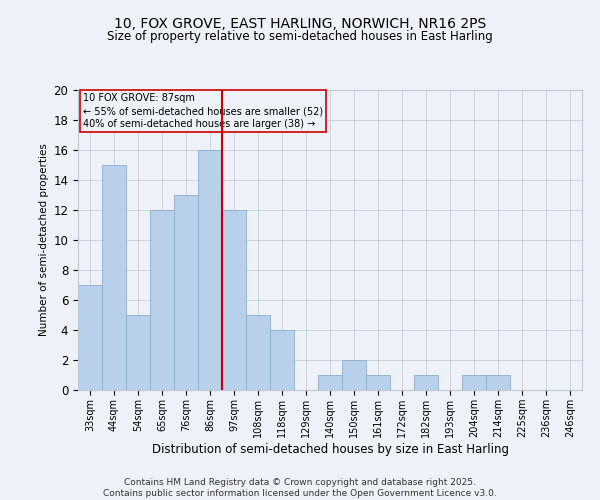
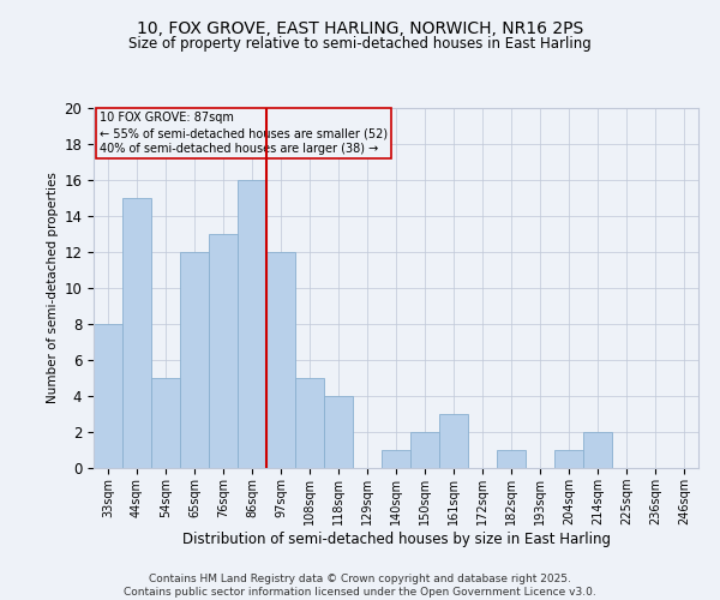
33sqm: 7 -> 8
161sqm: 1 -> 3
214sqm: 1 -> 2
